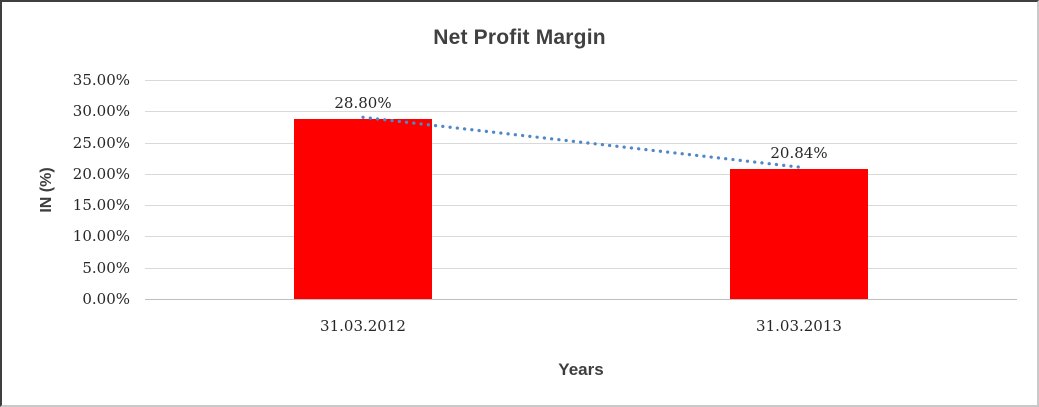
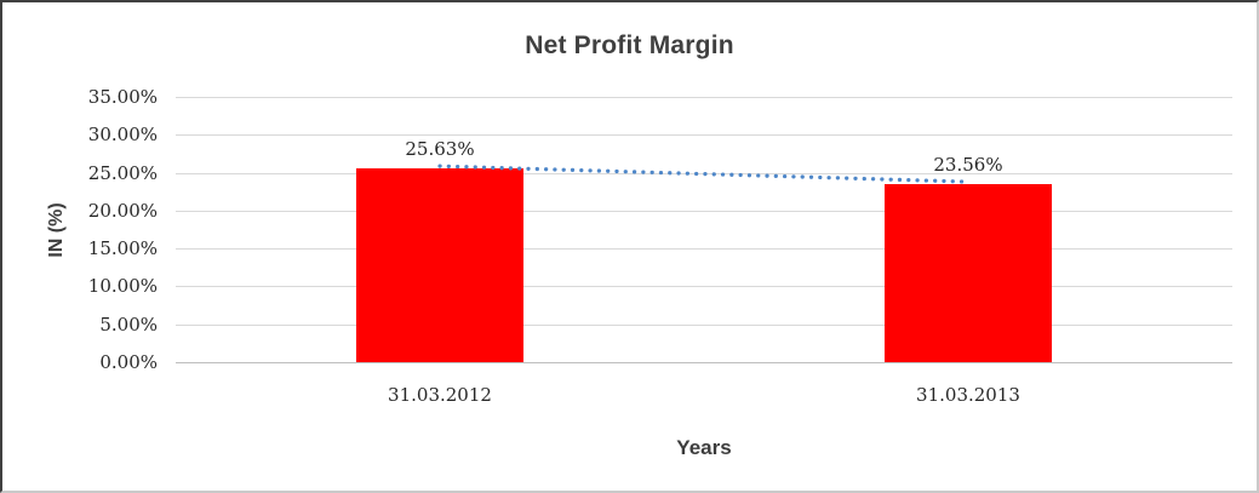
31.03.2012: 28.80% -> 25.63%
31.03.2013: 20.84% -> 23.56%
